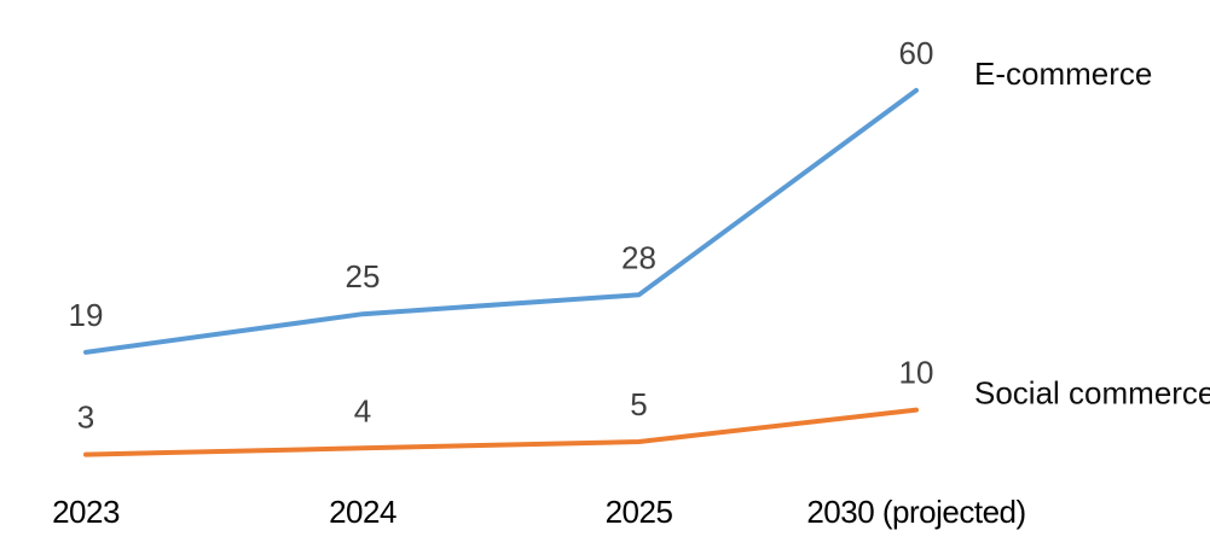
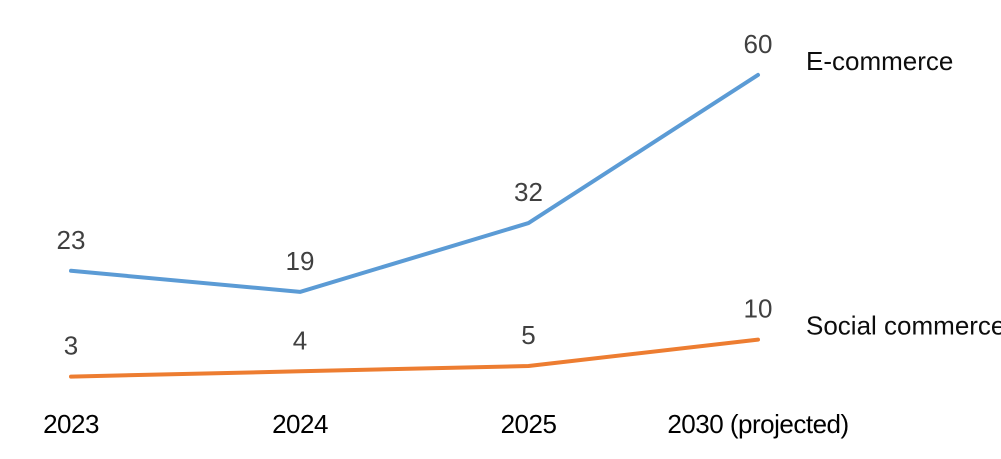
E-commerce/2023: 19 -> 23
E-commerce/2024: 25 -> 19
E-commerce/2025: 28 -> 32
